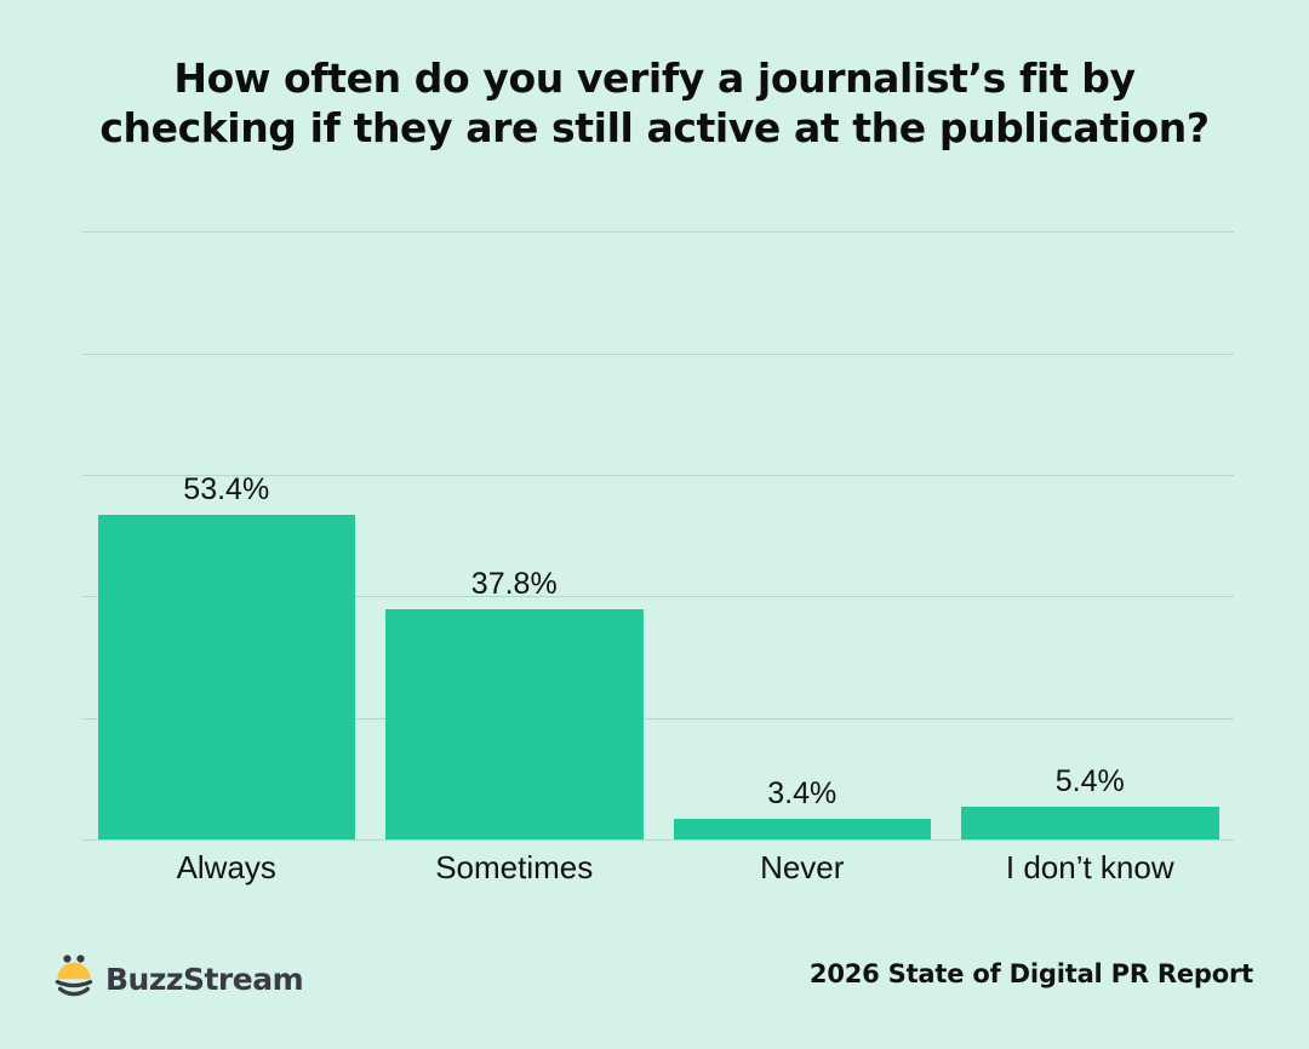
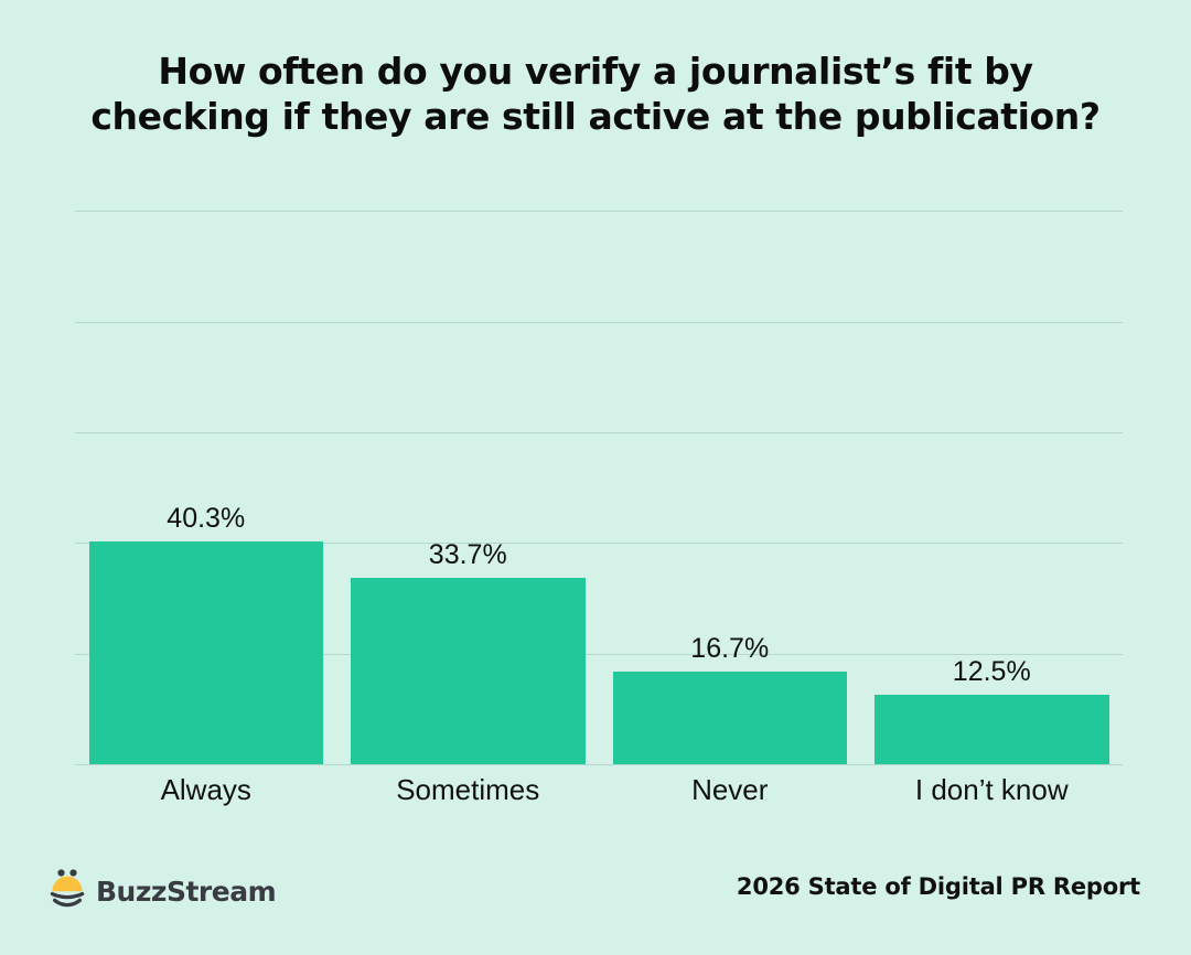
Always: 53.4% -> 40.3%
Sometimes: 37.8% -> 33.7%
Never: 3.4% -> 16.7%
I don’t know: 5.4% -> 12.5%
